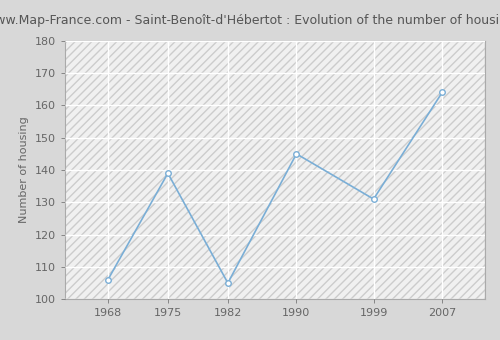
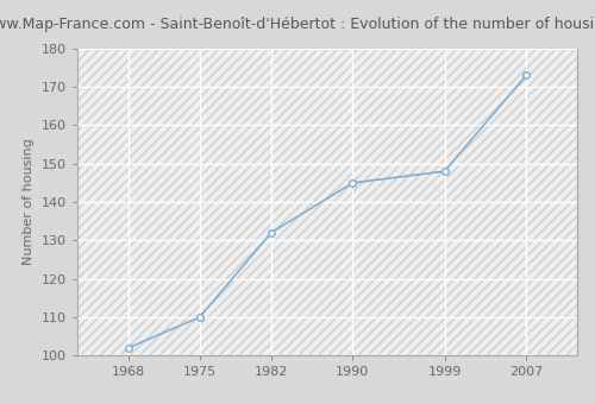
1968: 106 -> 102
1975: 139 -> 110
1982: 105 -> 132
1999: 131 -> 148
2007: 164 -> 173
